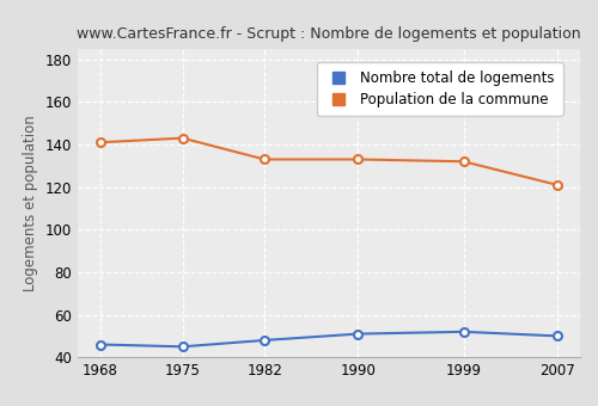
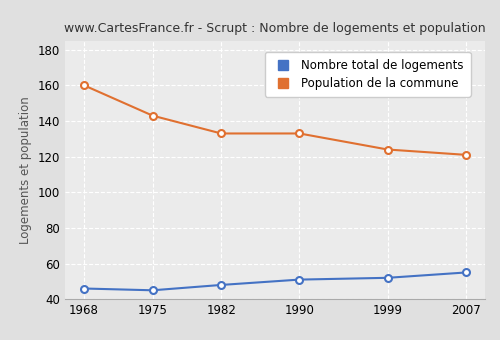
Population de la commune/1968: 141 -> 160
Population de la commune/1999: 132 -> 124
Nombre total de logements/2007: 50 -> 55
